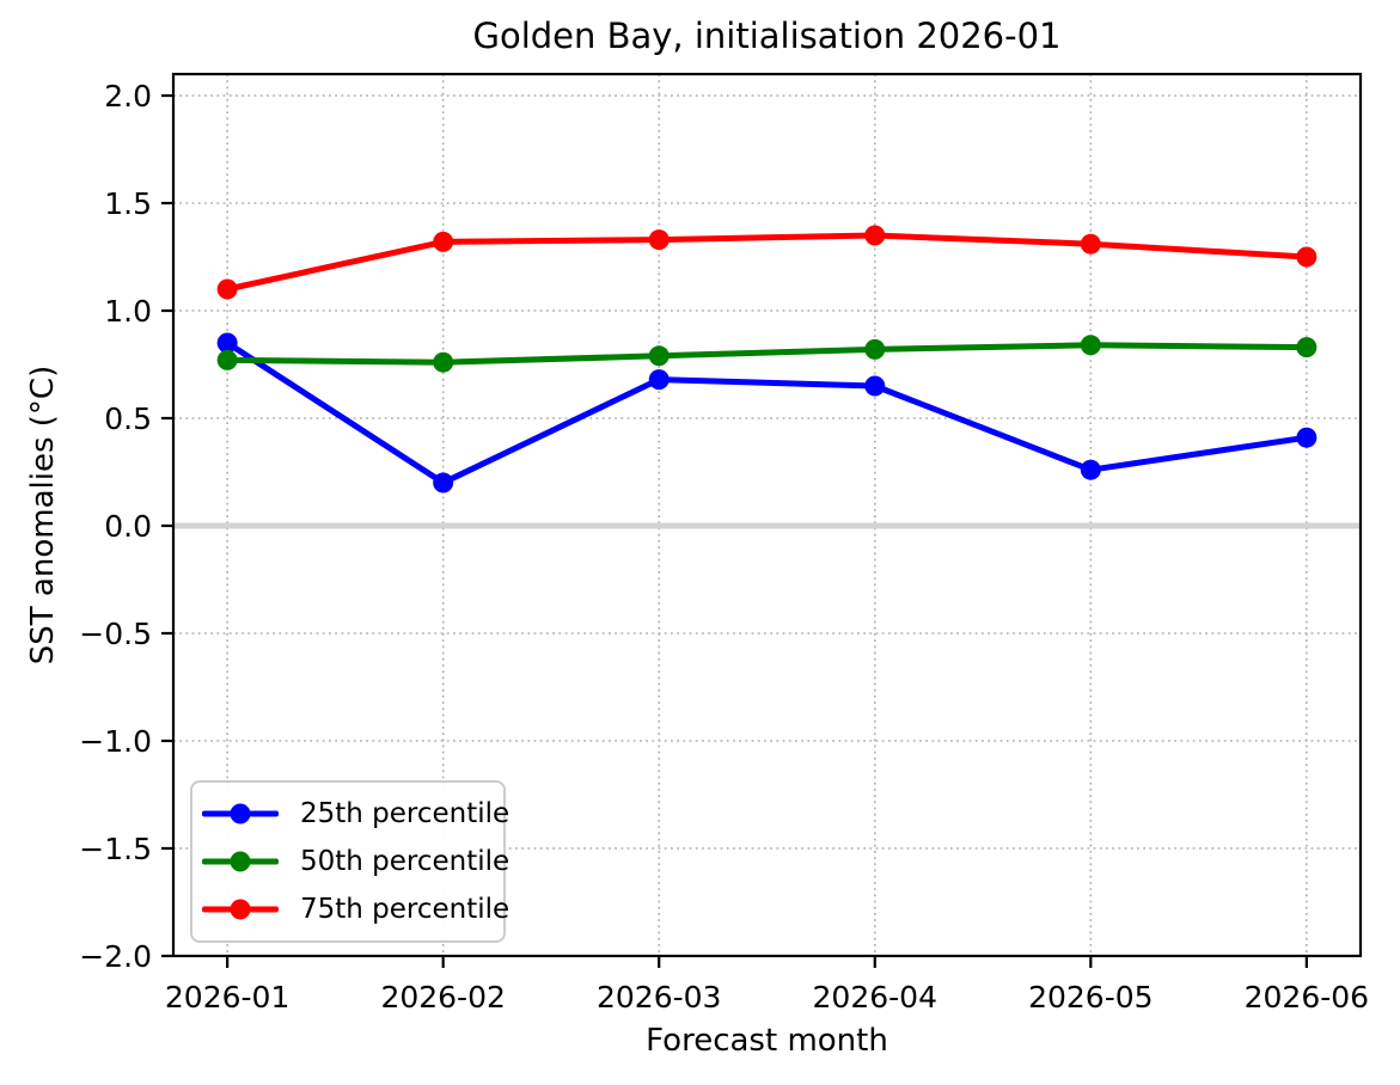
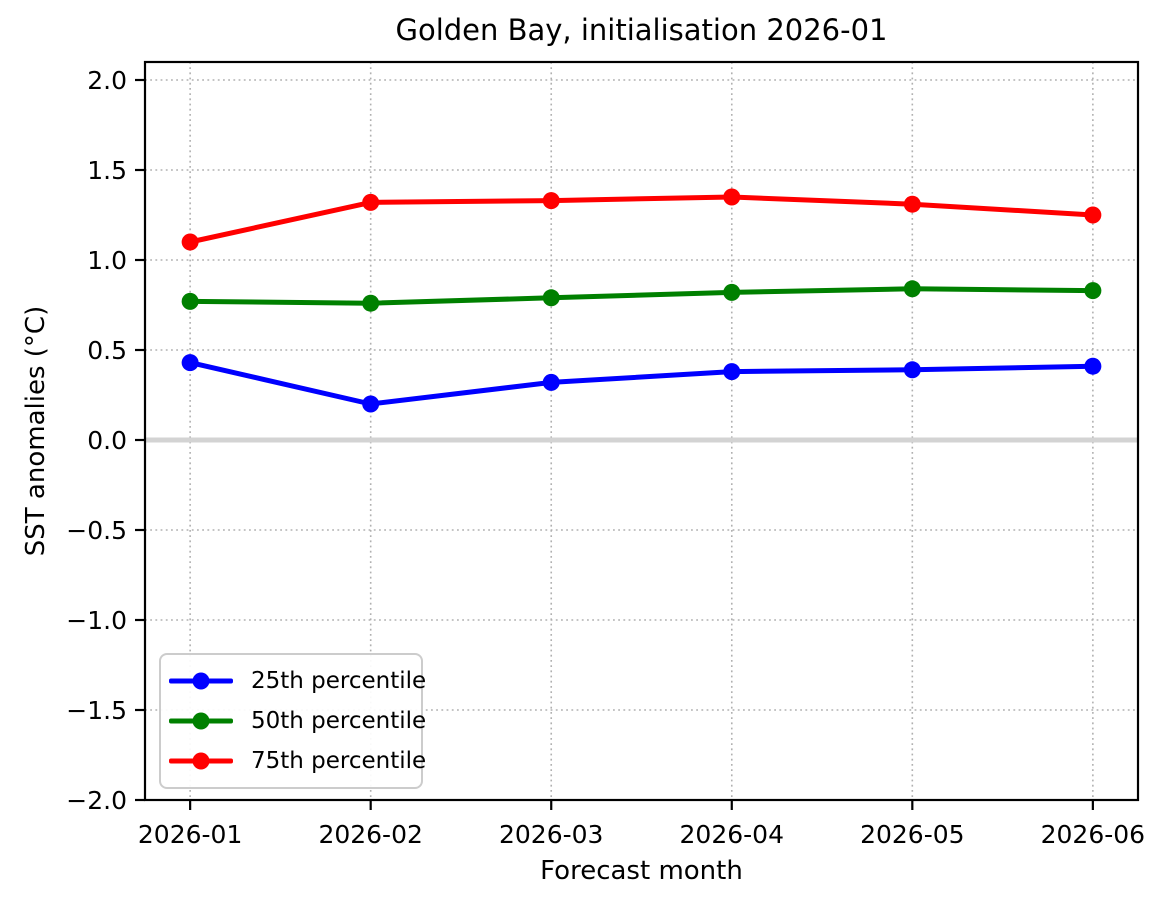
25th percentile/2026-01: 0.85 -> 0.43
25th percentile/2026-03: 0.68 -> 0.32
25th percentile/2026-04: 0.65 -> 0.38
25th percentile/2026-05: 0.26 -> 0.39
